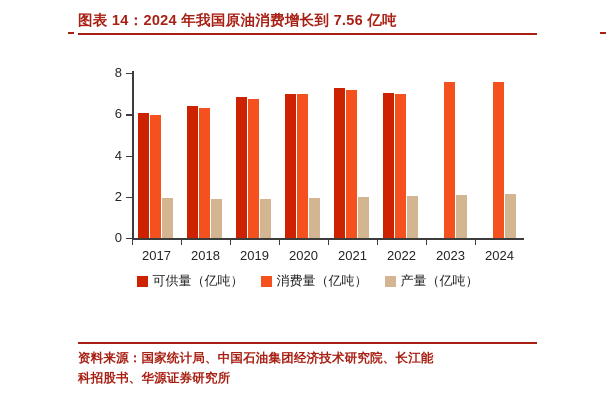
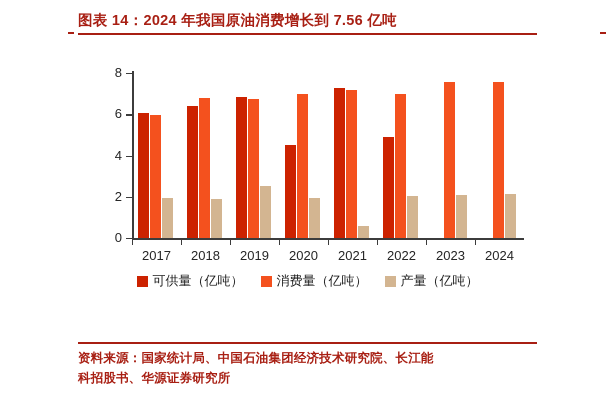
消费量（亿吨）/2018: 6.3 -> 6.8
产量（亿吨）/2019: 1.9 -> 2.5
可供量（亿吨）/2020: 7.0 -> 4.5
产量（亿吨）/2021: 2.0 -> 0.6
可供量（亿吨）/2022: 7.0 -> 4.9
